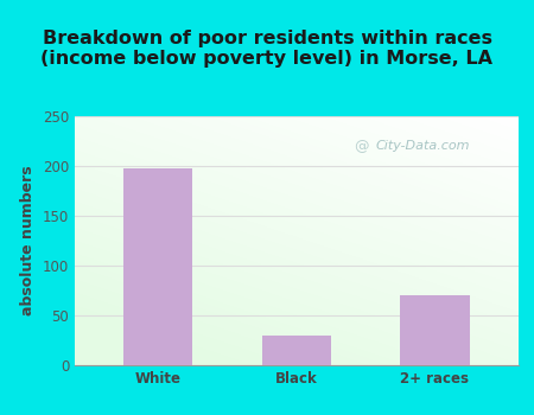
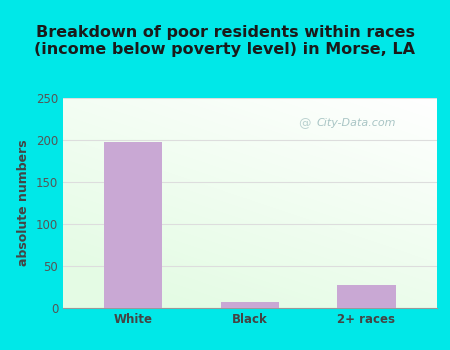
Black: 30 -> 7
2+ races: 70 -> 27
